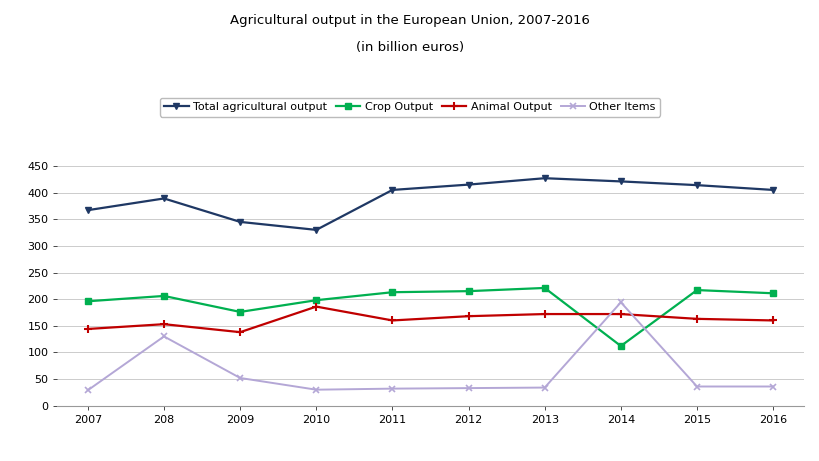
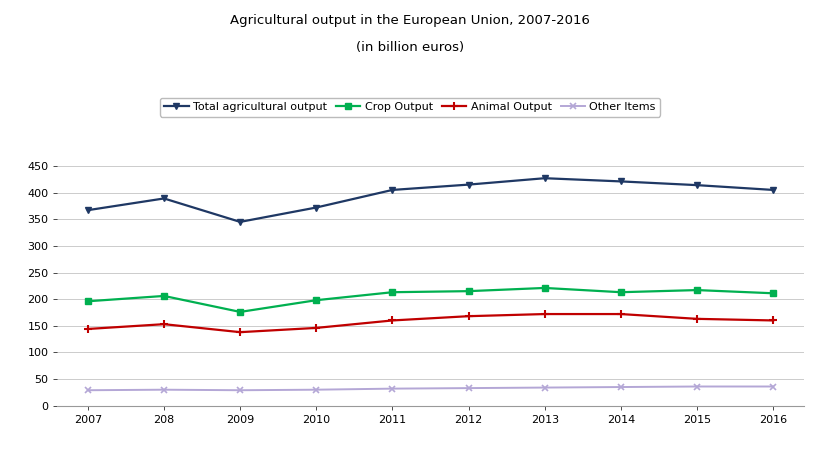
Other Items/208: 130 -> 30
Other Items/2009: 52 -> 29
Total agricultural output/2010: 330 -> 372
Animal Output/2010: 186 -> 146
Crop Output/2014: 112 -> 213
Other Items/2014: 194 -> 35
